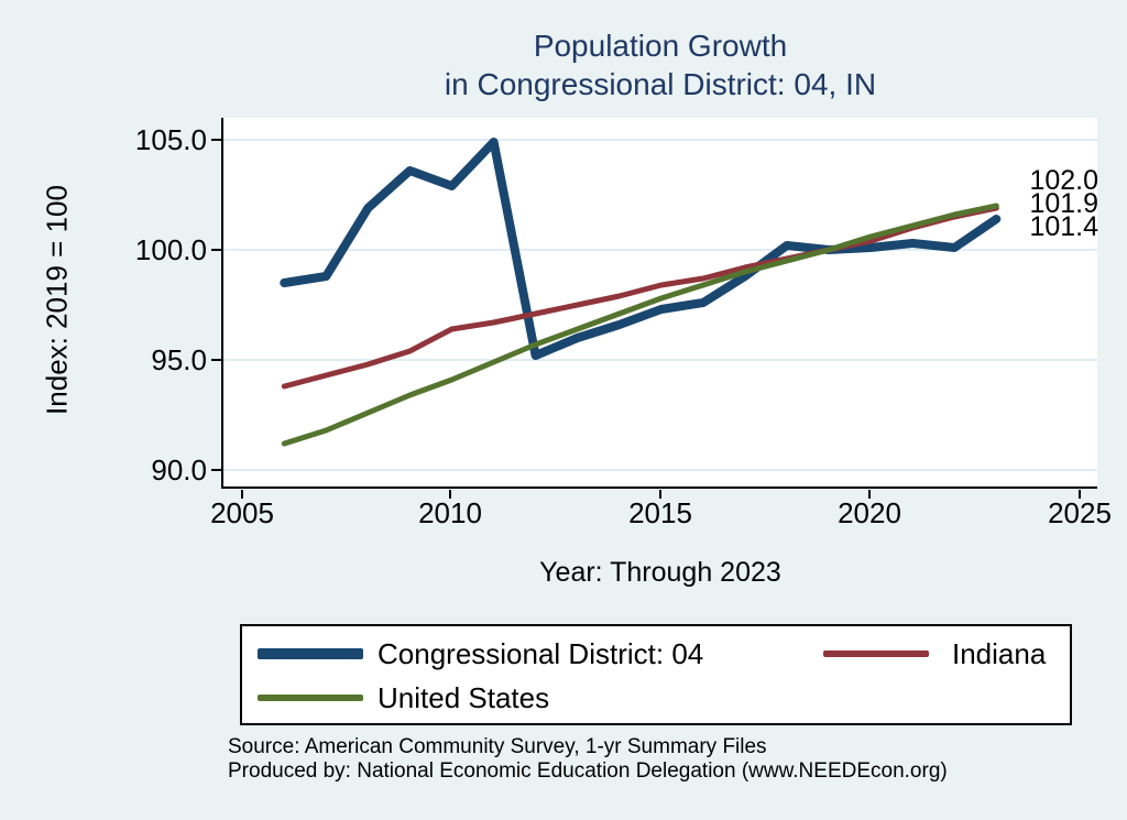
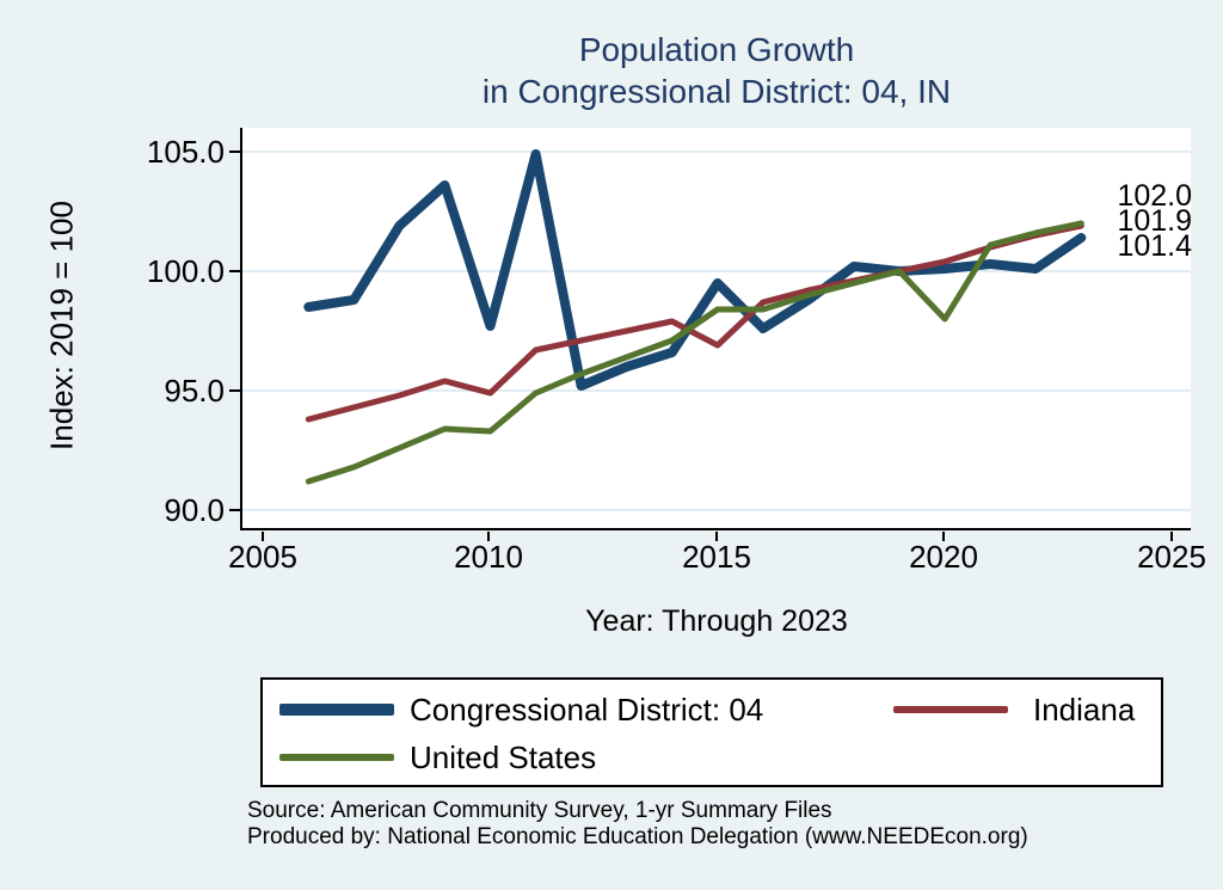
Congressional District: 04/2010: 102.9 -> 97.7
Indiana/2010: 96.4 -> 94.9
United States/2010: 94.1 -> 93.3
Congressional District: 04/2015: 97.3 -> 99.5
Indiana/2015: 98.4 -> 96.9
United States/2015: 97.8 -> 98.4
United States/2020: 100.6 -> 98.0
